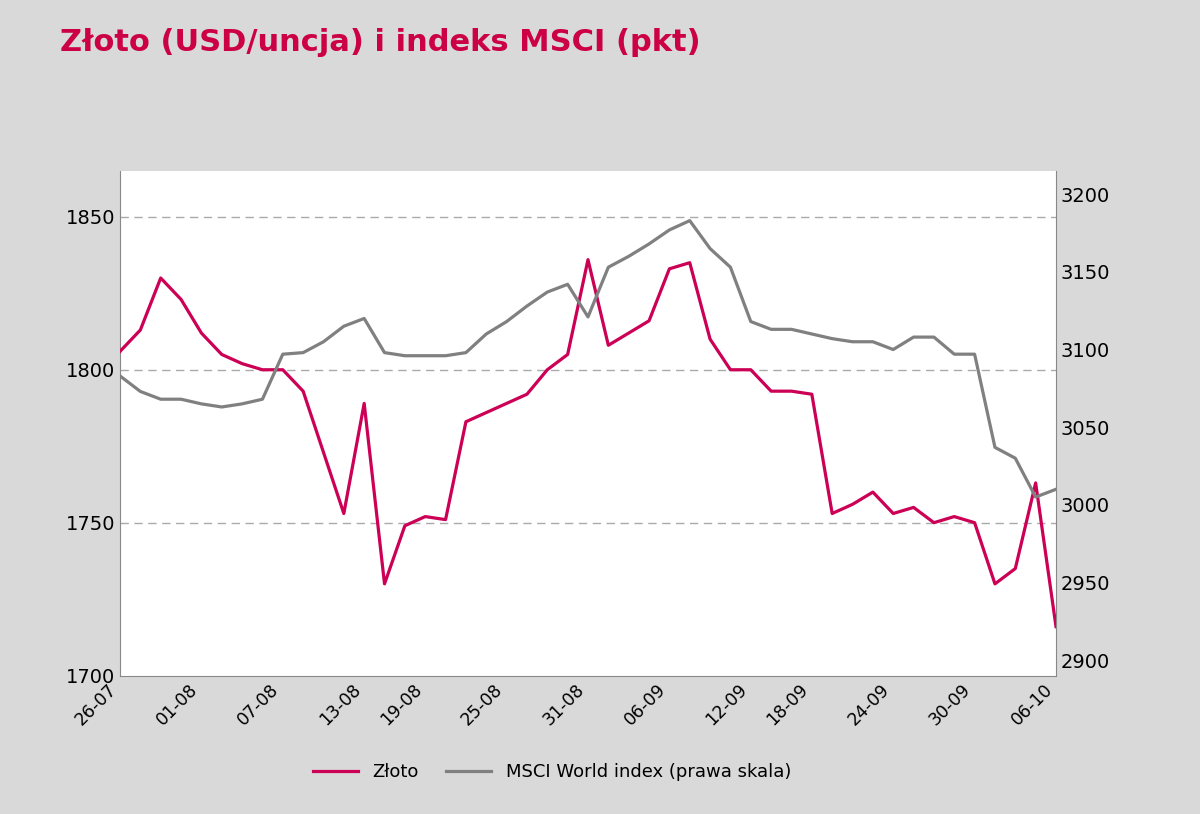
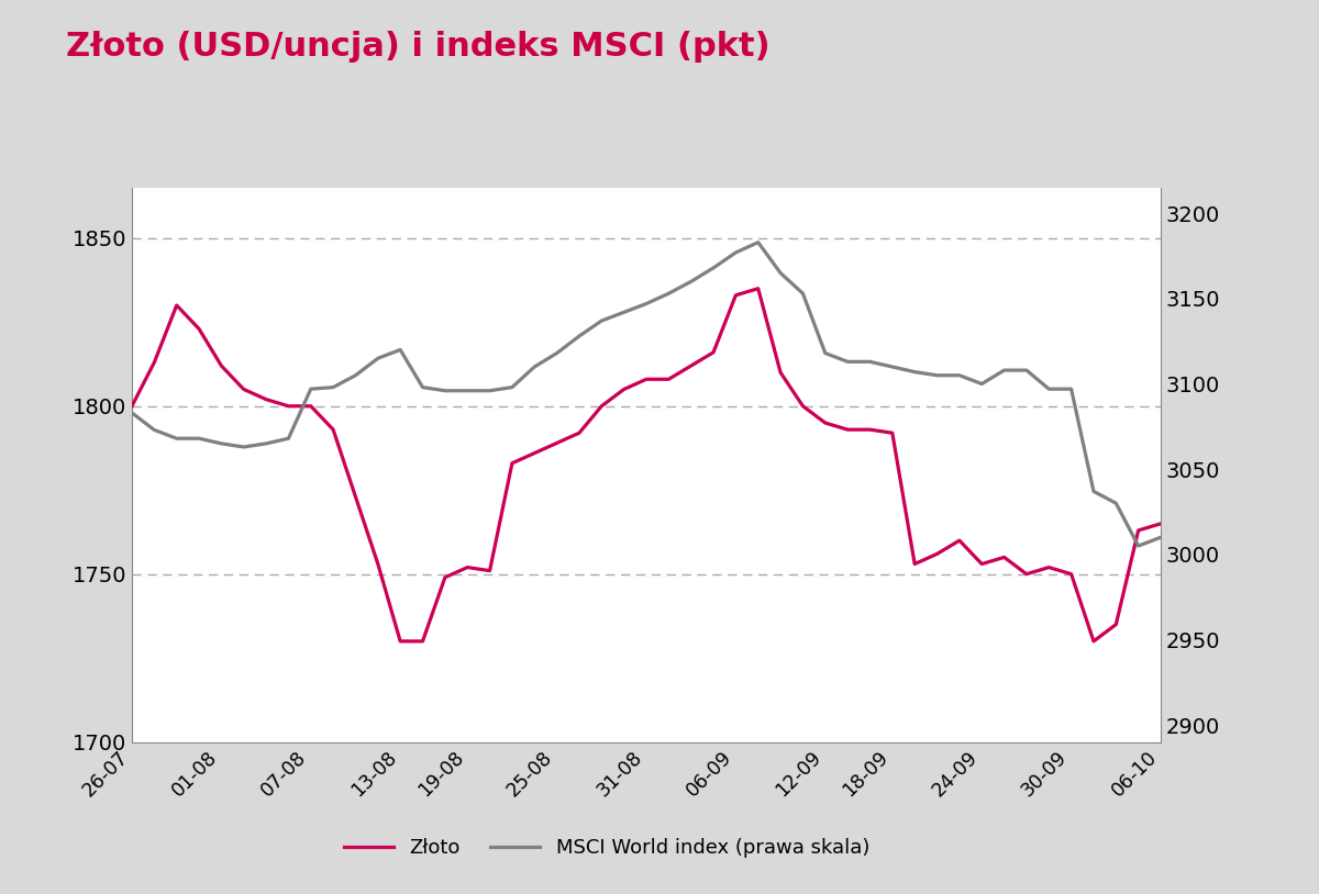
Złoto/26-07: 1806 -> 1800
Złoto/13-08: 1789 -> 1730
Złoto/31-08: 1836 -> 1808
MSCI World index (prawa skala)/31-08: 3121 -> 3147
Złoto/12-09: 1800 -> 1795
Złoto/06-10: 1716 -> 1765
